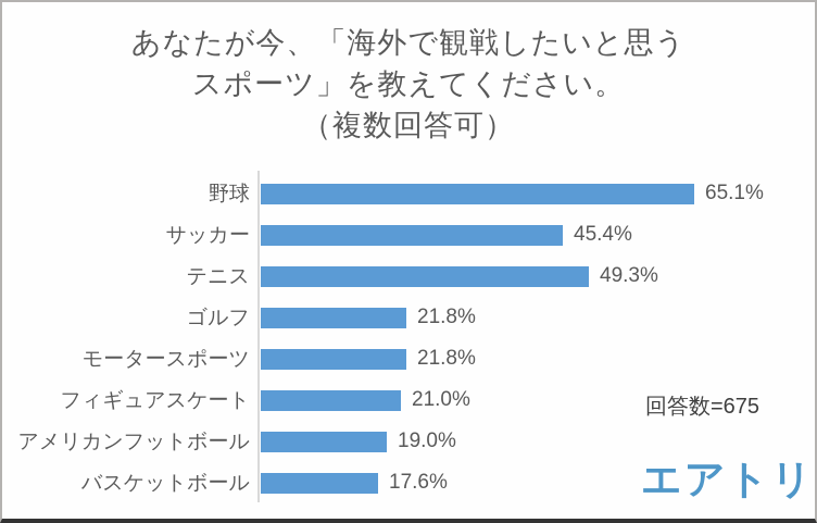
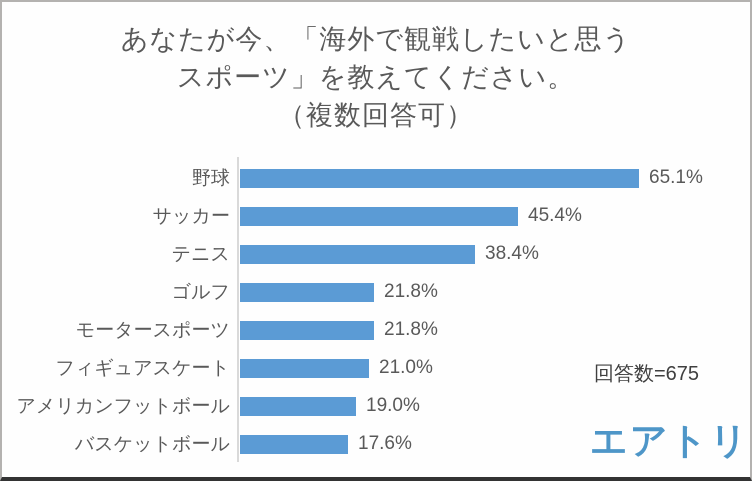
テニス: 49.3% -> 38.4%
